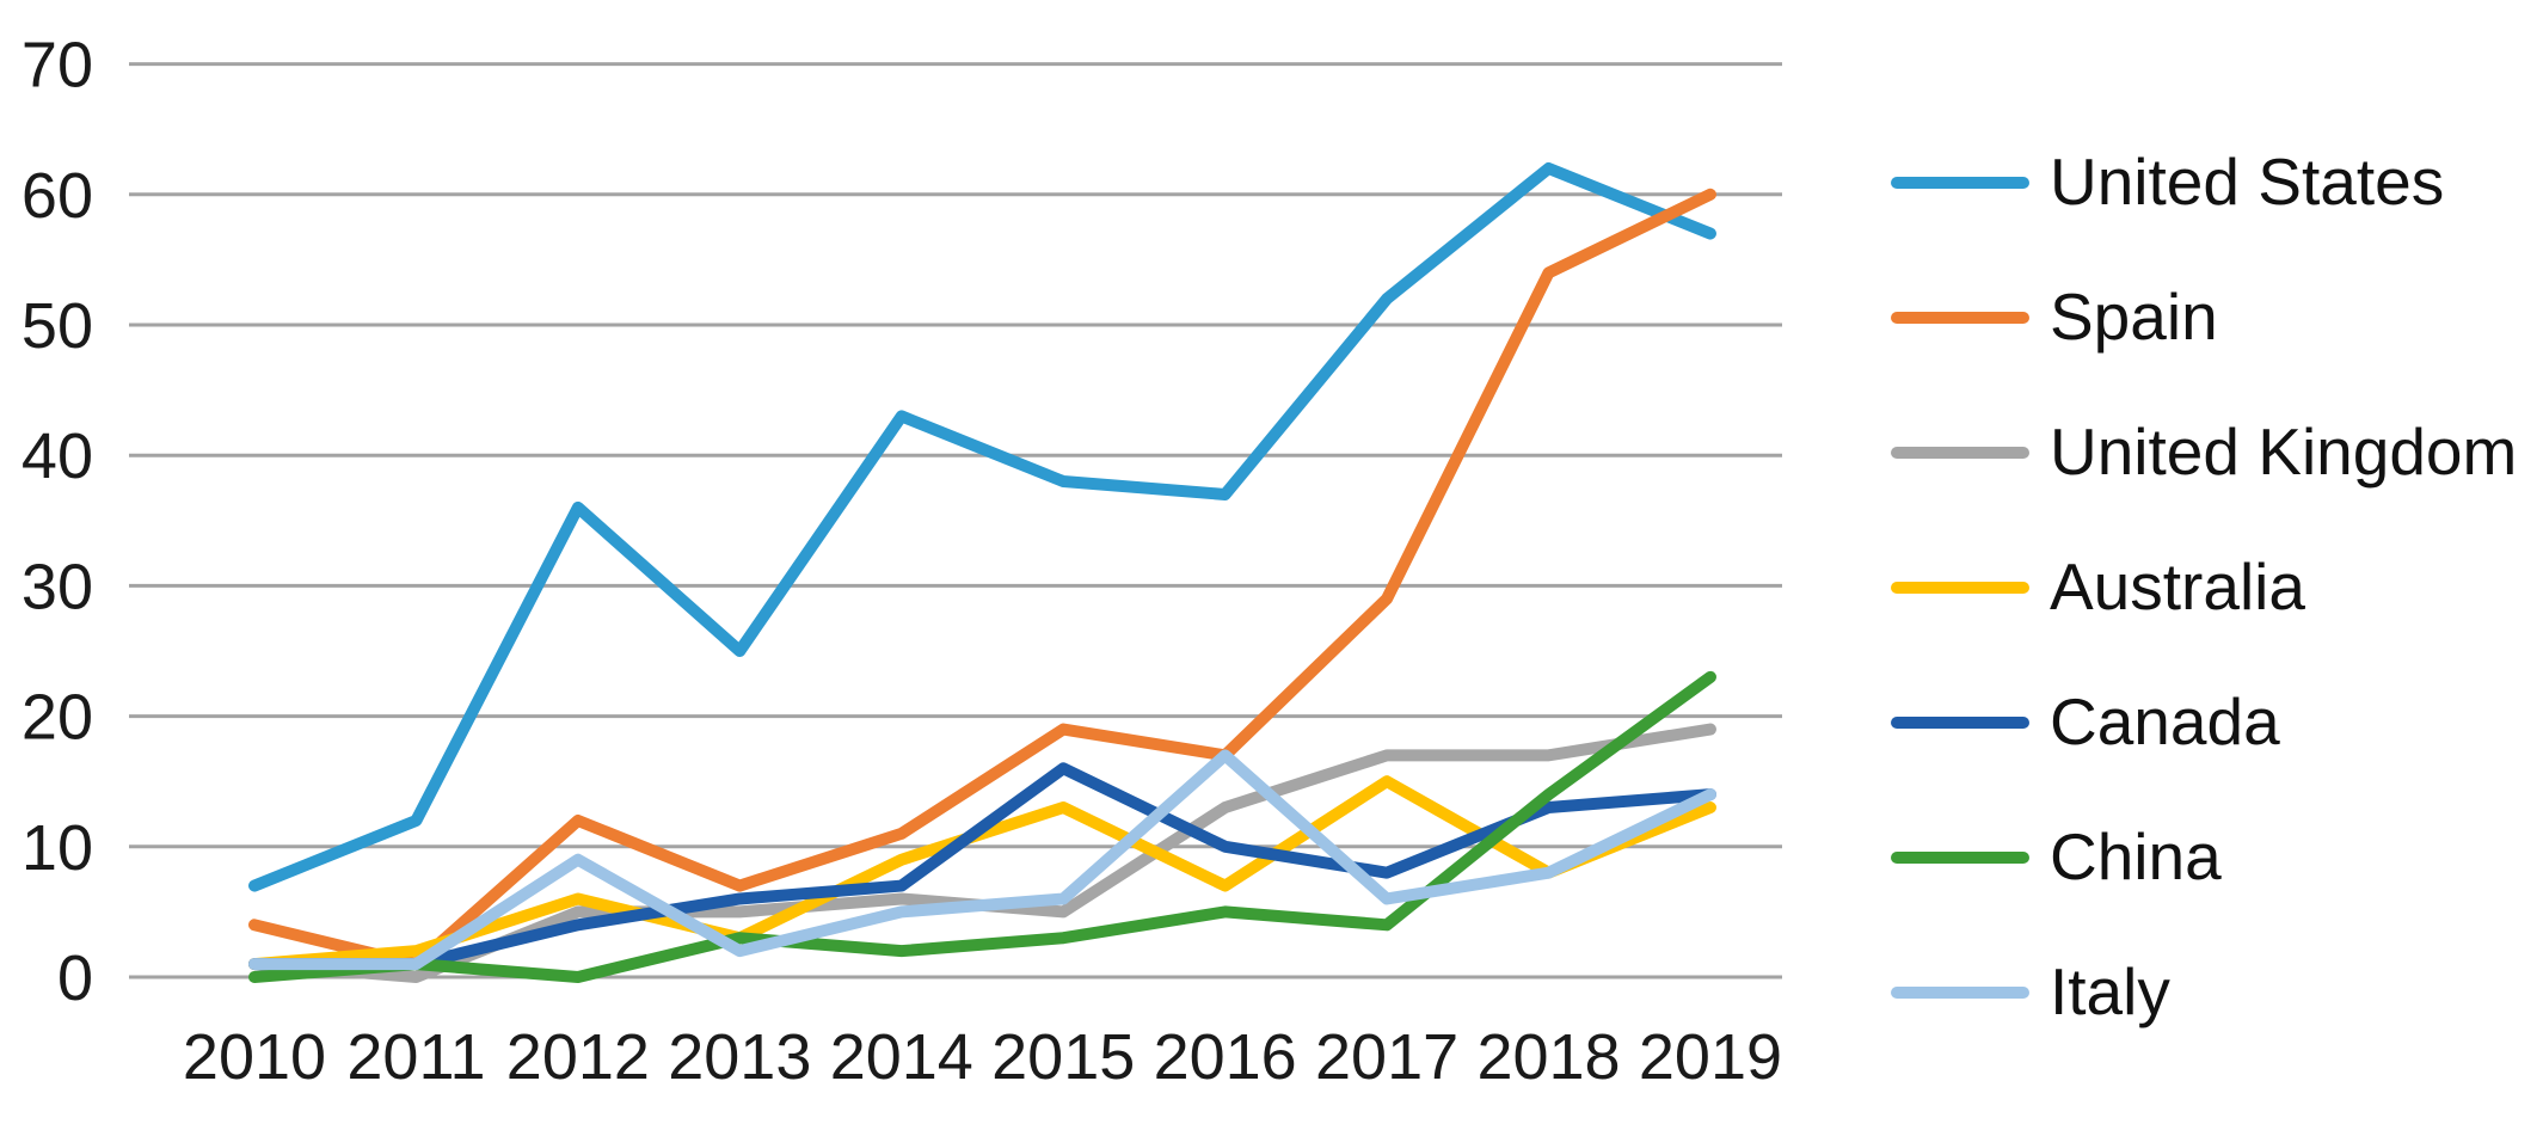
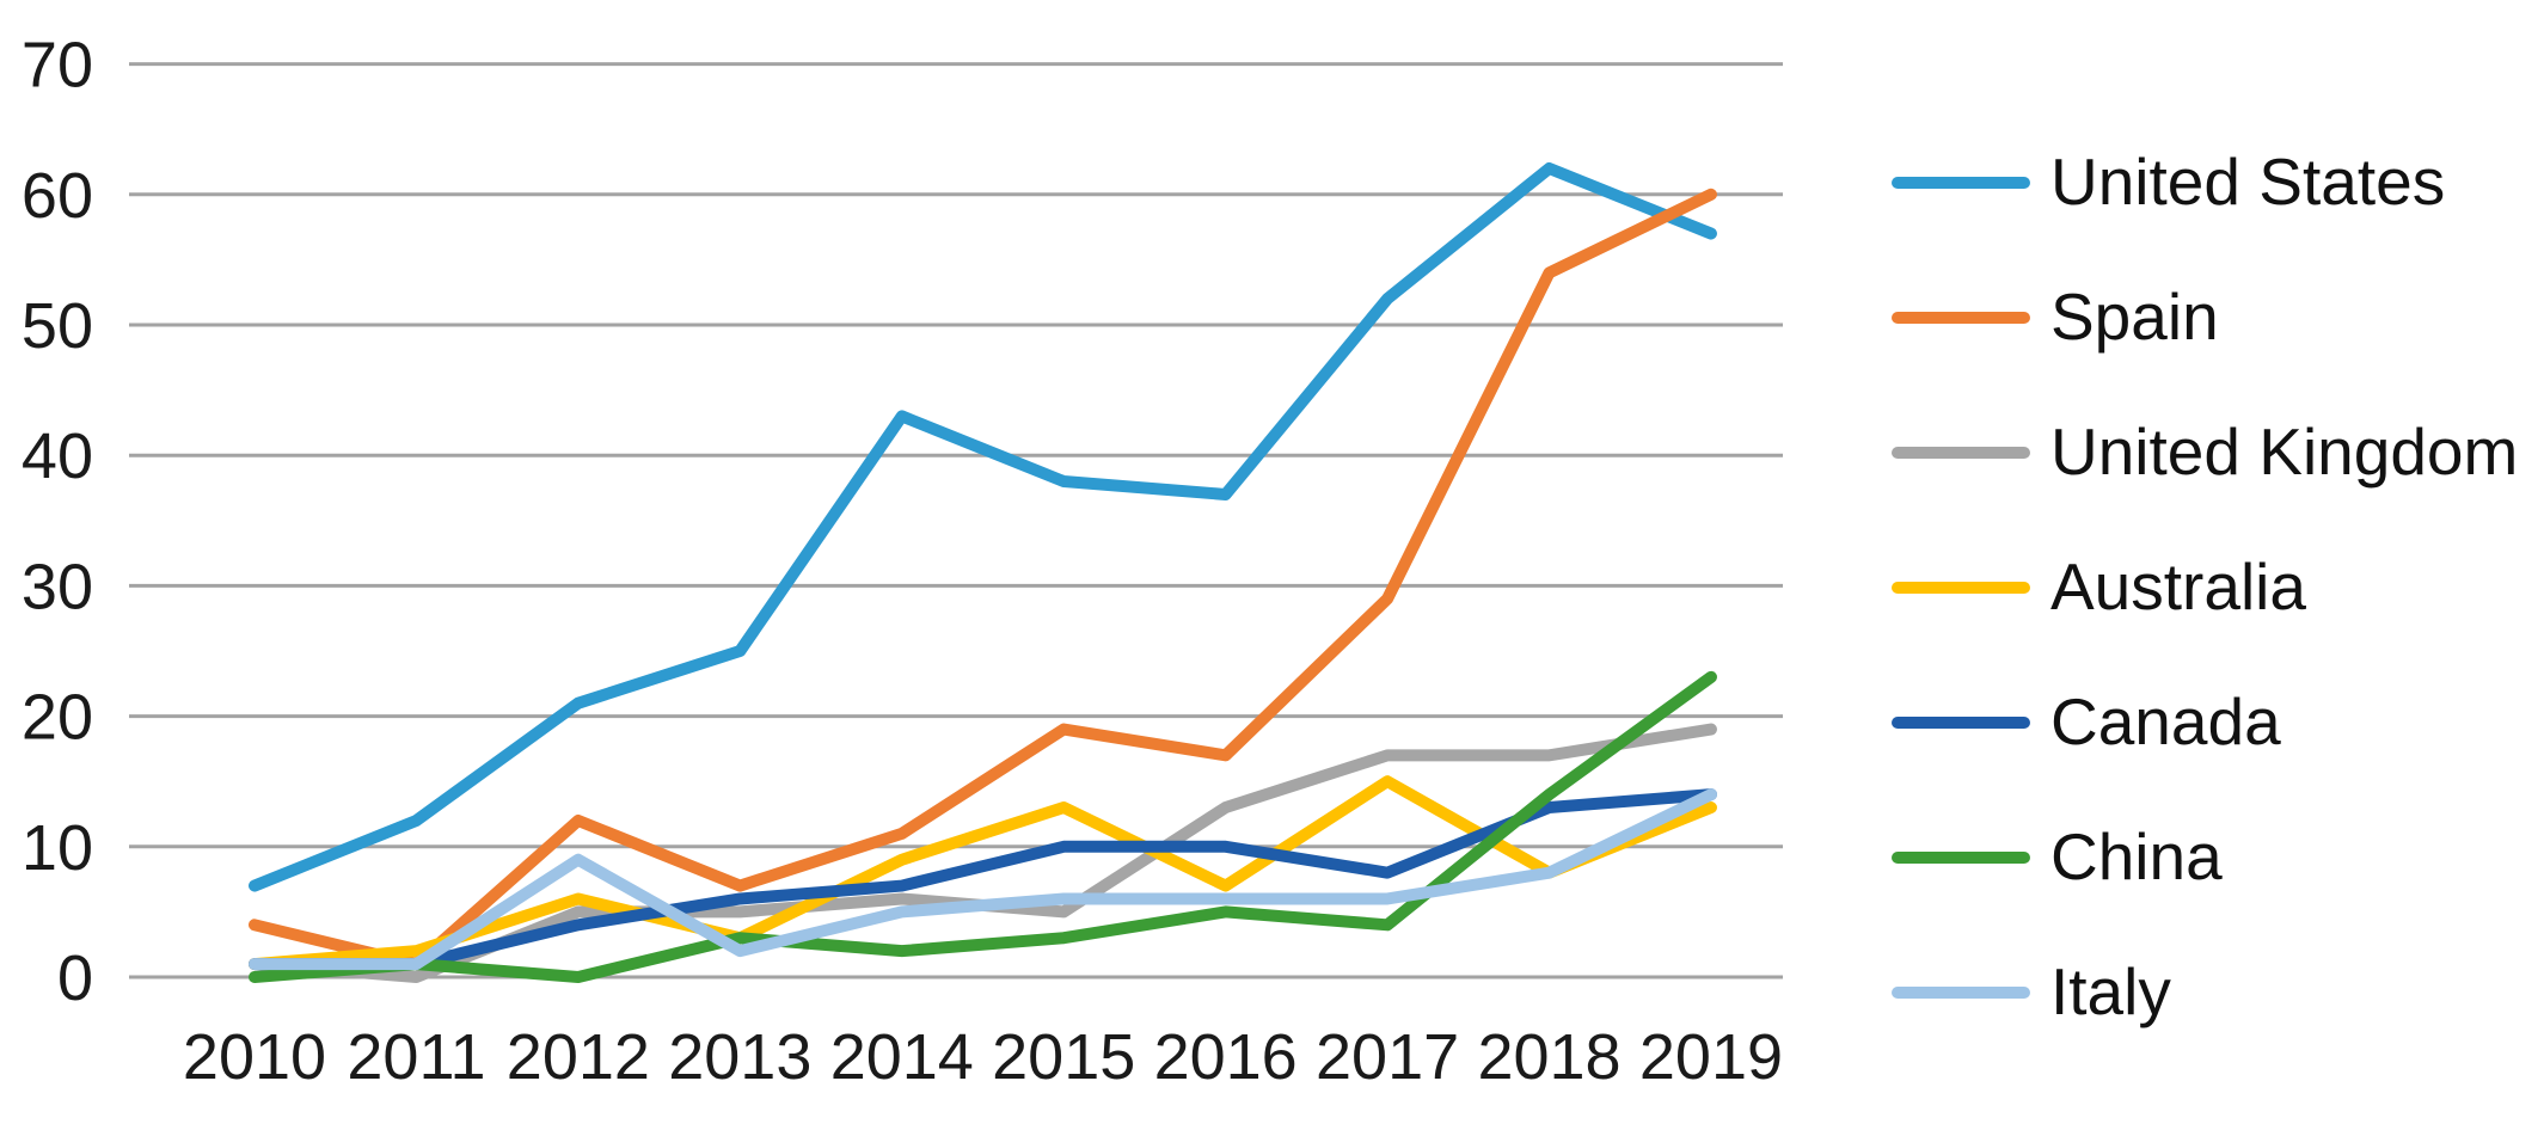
United States/2012: 36 -> 21
Canada/2015: 16 -> 10
Italy/2016: 17 -> 6
